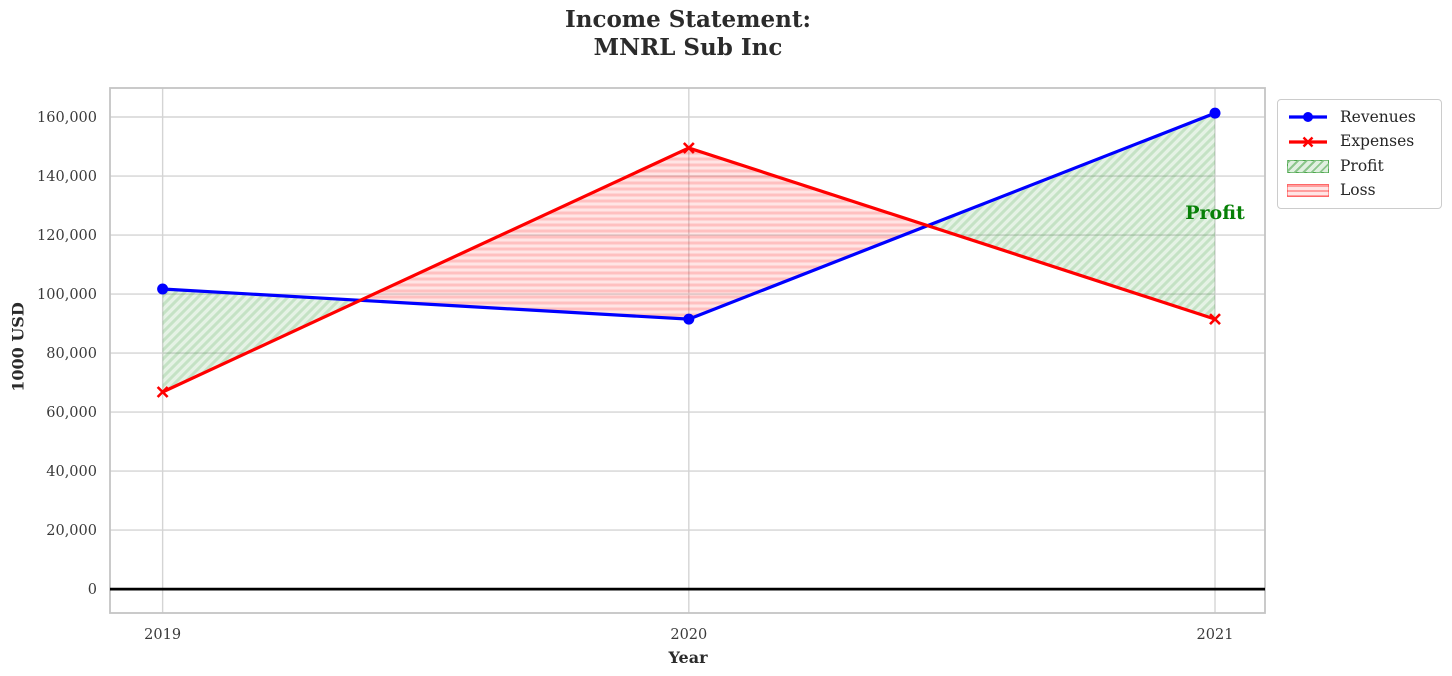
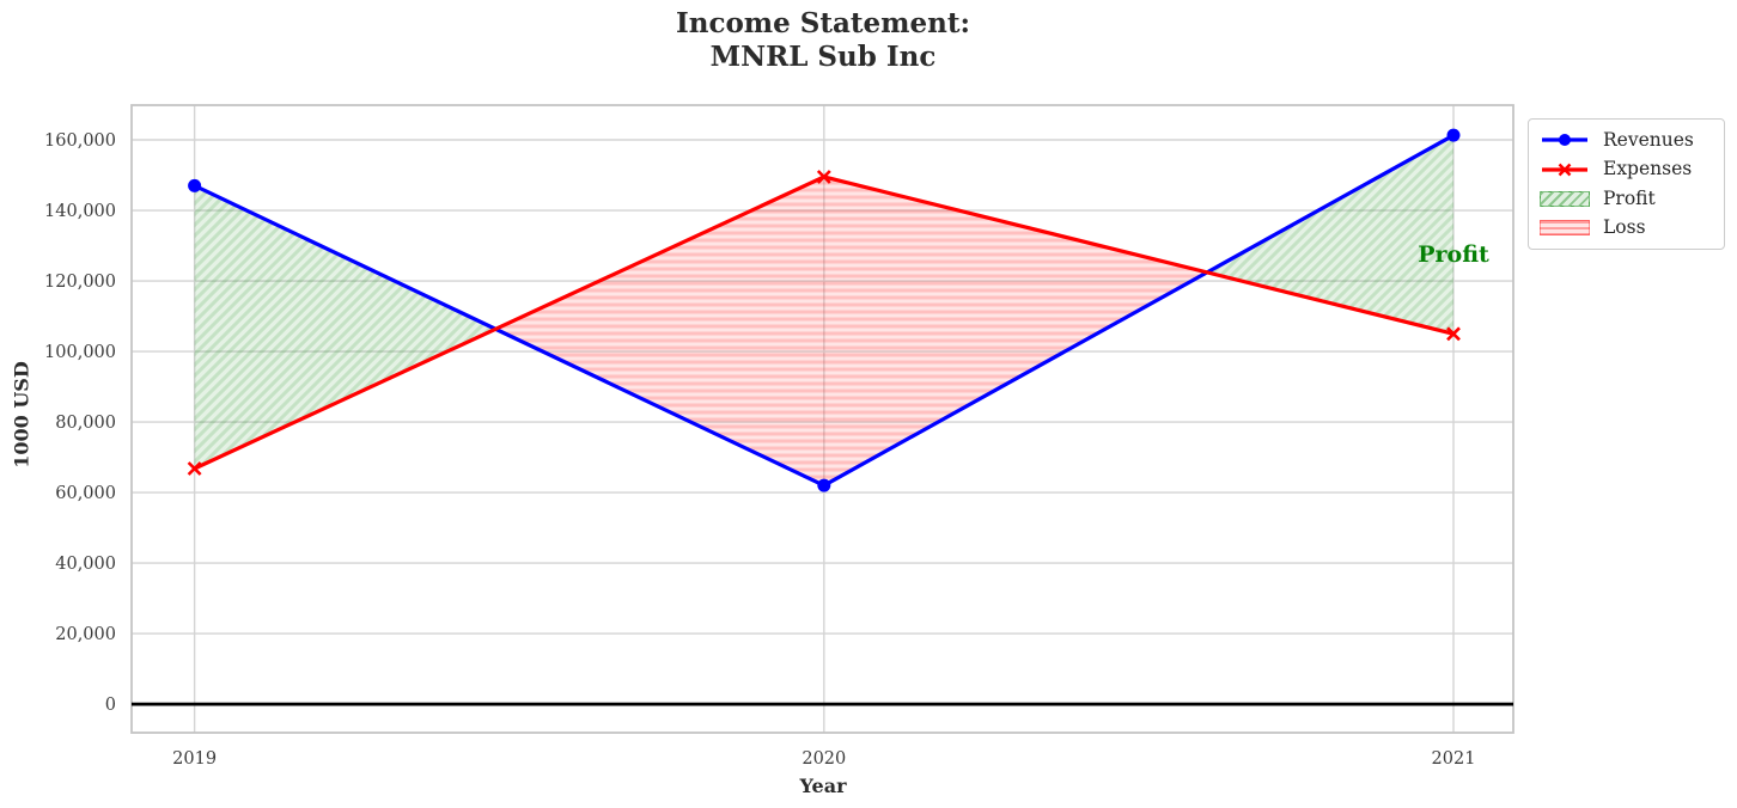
Revenues/2019: 102000 -> 147000
Revenues/2020: 92000 -> 62000
Expenses/2021: 92000 -> 105000
